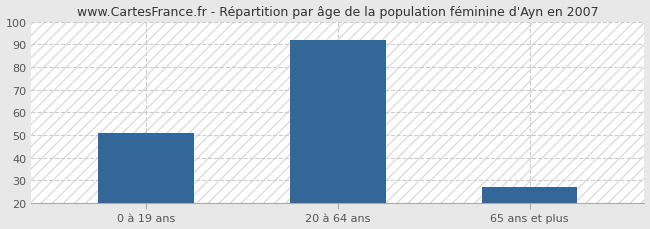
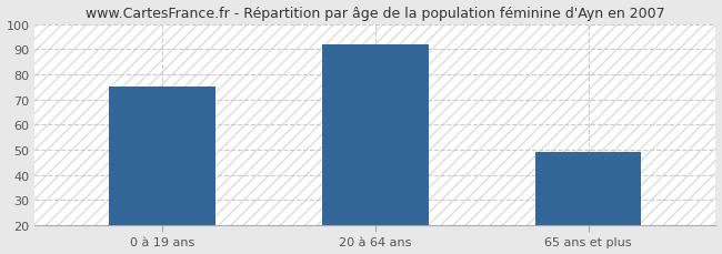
0 à 19 ans: 51 -> 75
65 ans et plus: 27 -> 49
